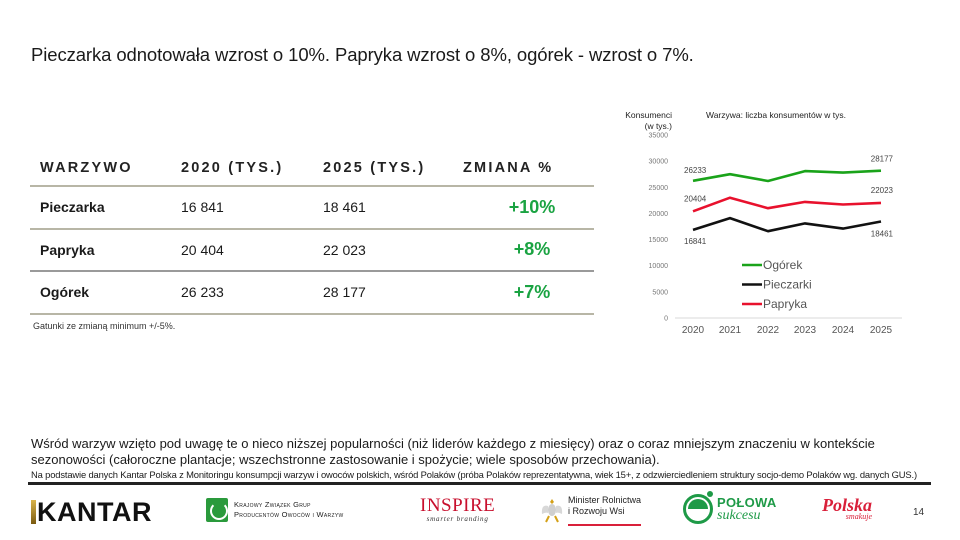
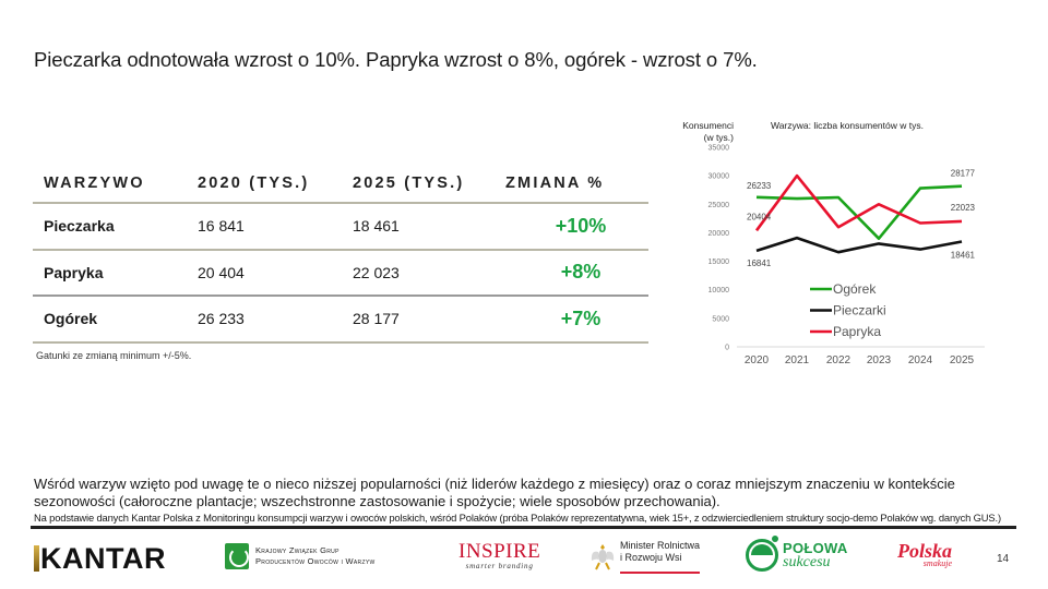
Ogórek/2021: 28000 -> 26000
Papryka/2021: 23000 -> 30000
Ogórek/2023: 28000 -> 19000
Papryka/2023: 22000 -> 25000
